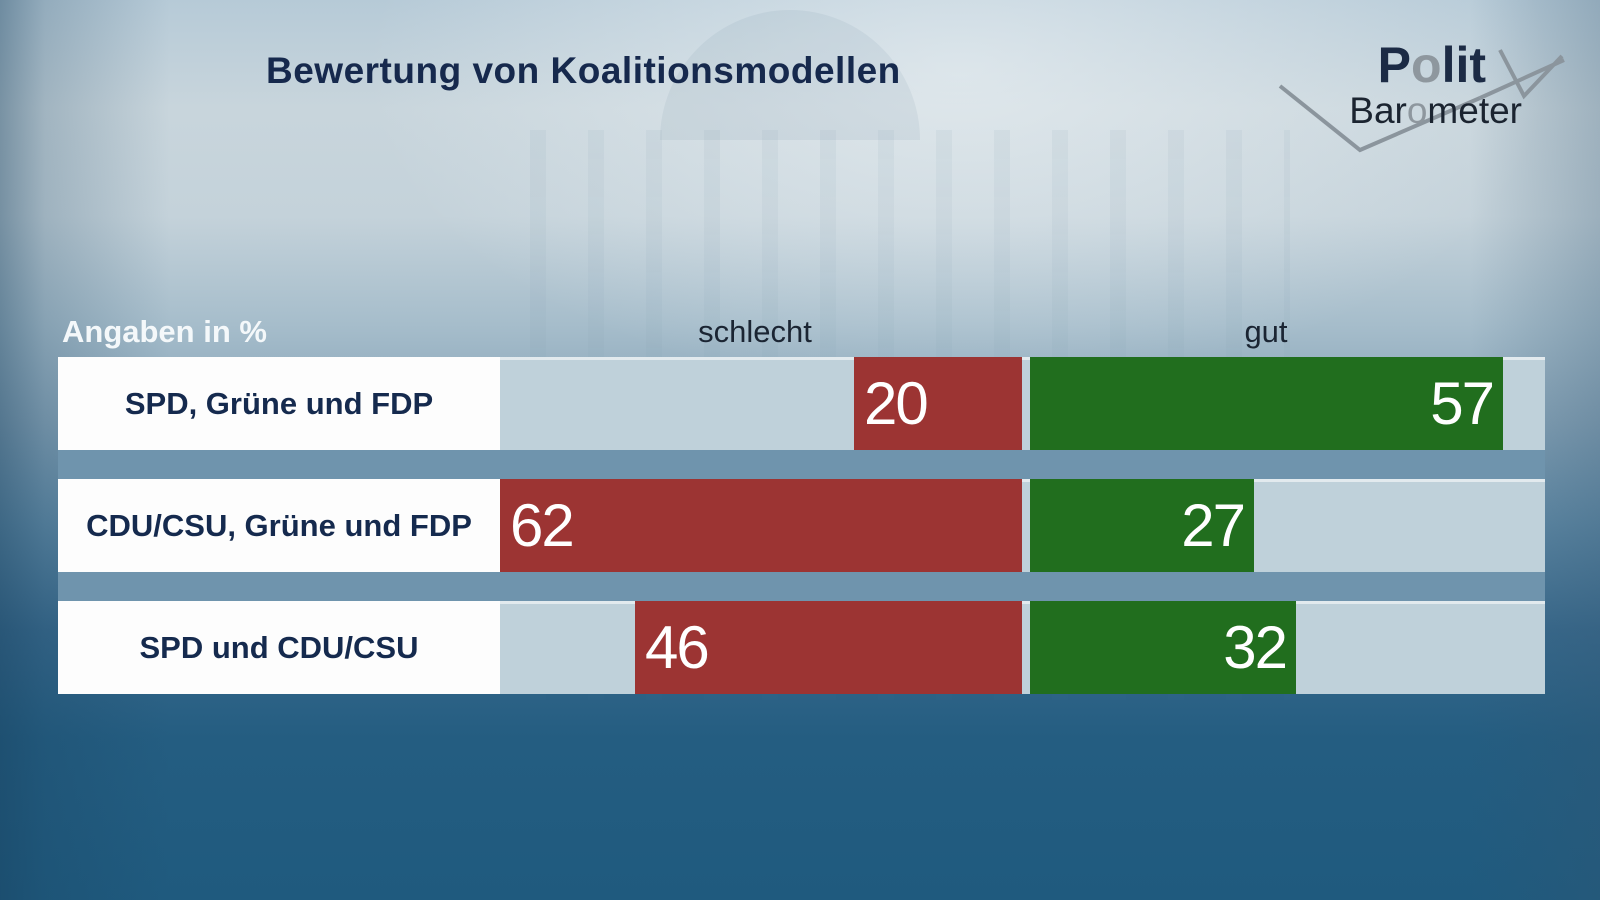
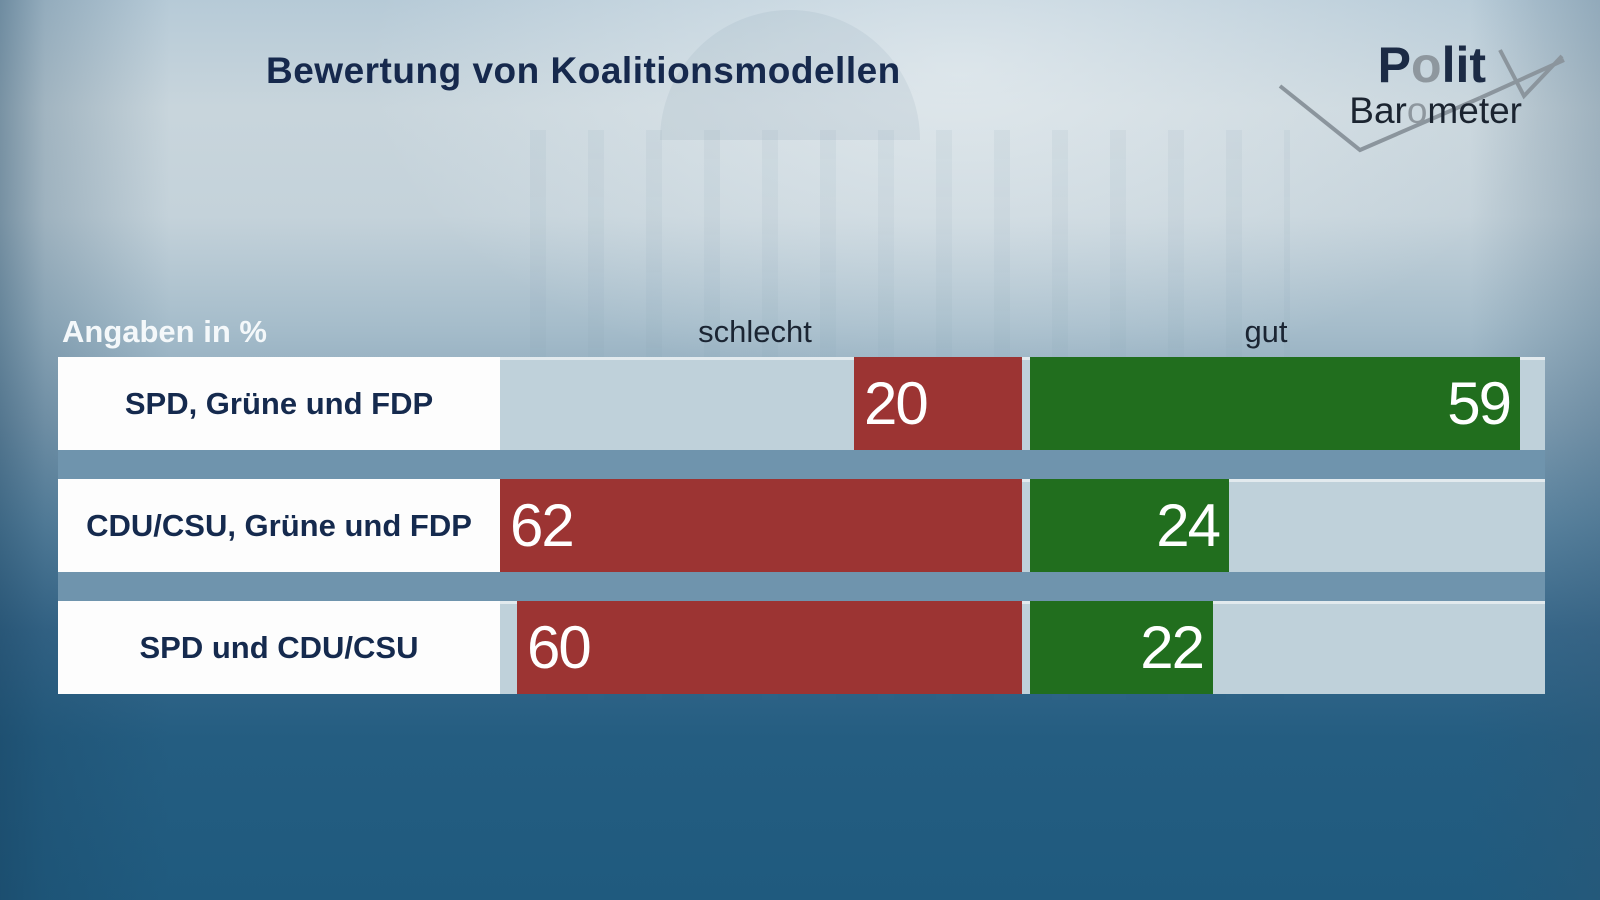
gut/SPD, Grüne und FDP: 57 -> 59
gut/CDU/CSU, Grüne und FDP: 27 -> 24
schlecht/SPD und CDU/CSU: 46 -> 60
gut/SPD und CDU/CSU: 32 -> 22
